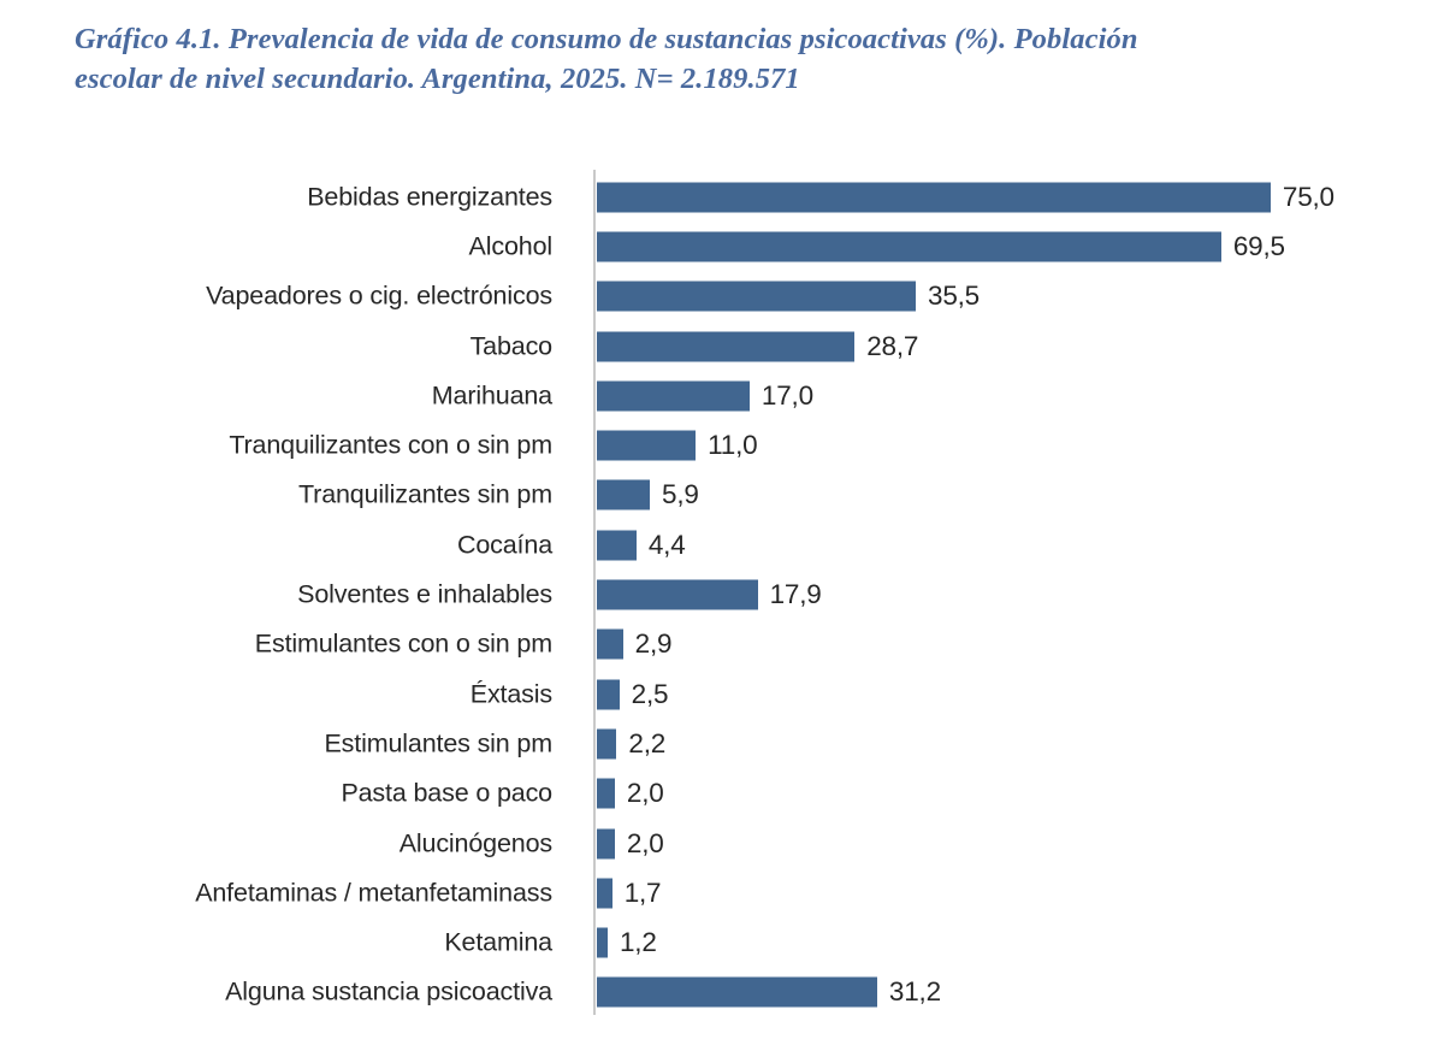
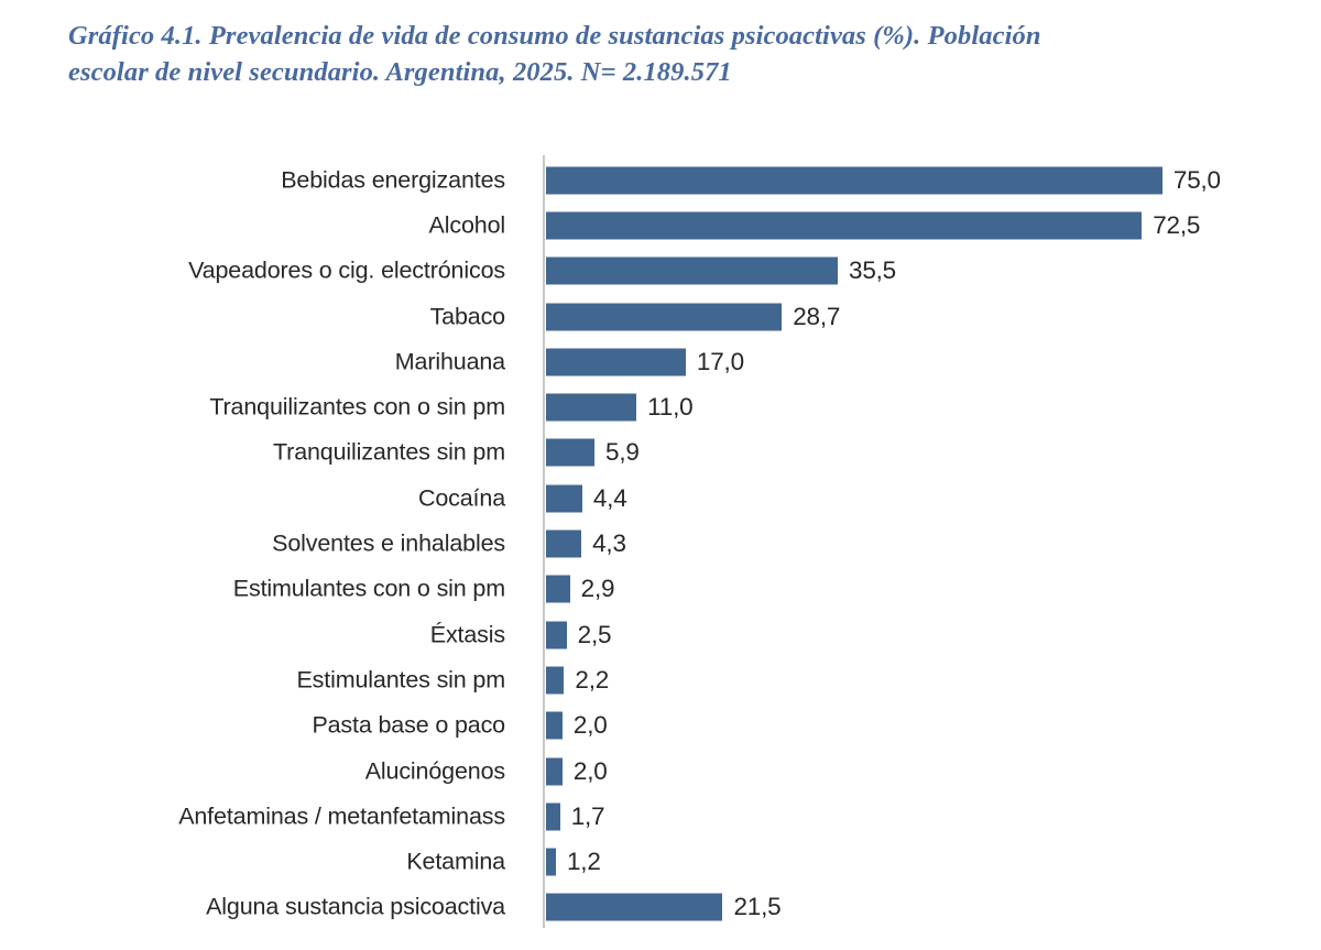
Alcohol: 69,5 -> 72,5
Solventes e inhalables: 17,9 -> 4,3
Alguna sustancia psicoactiva: 31,2 -> 21,5
